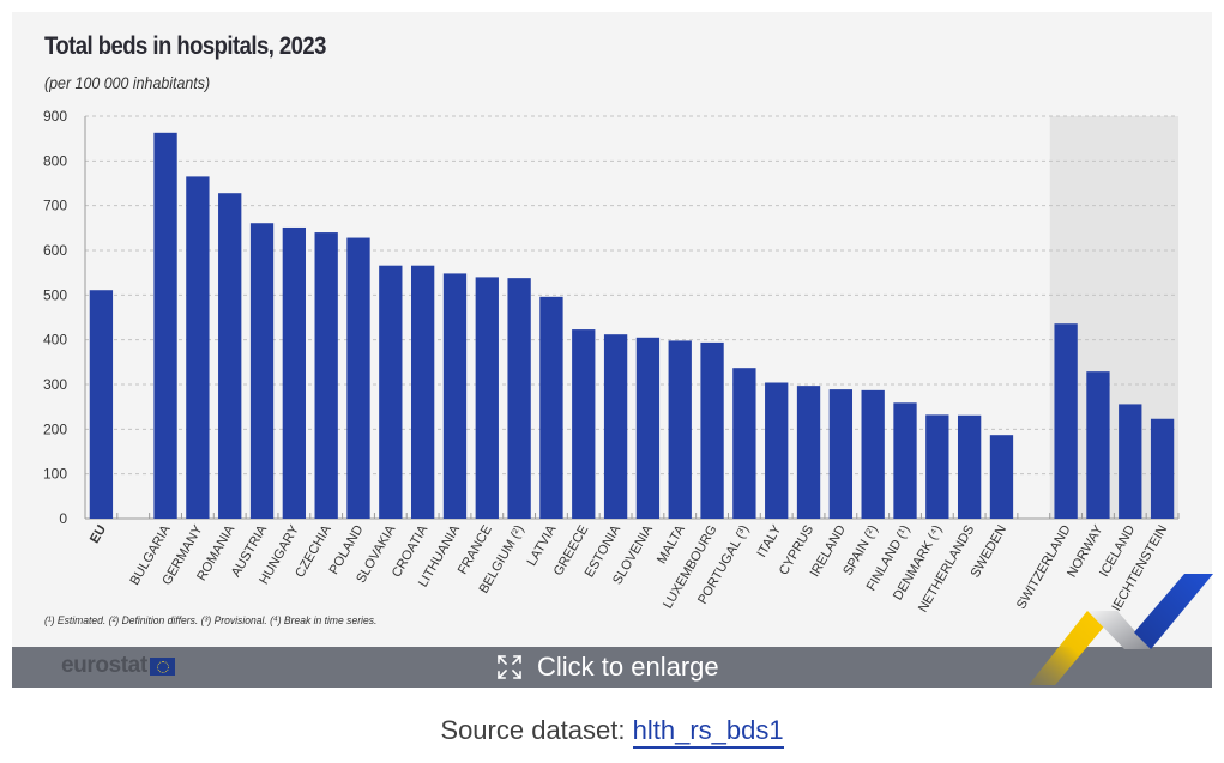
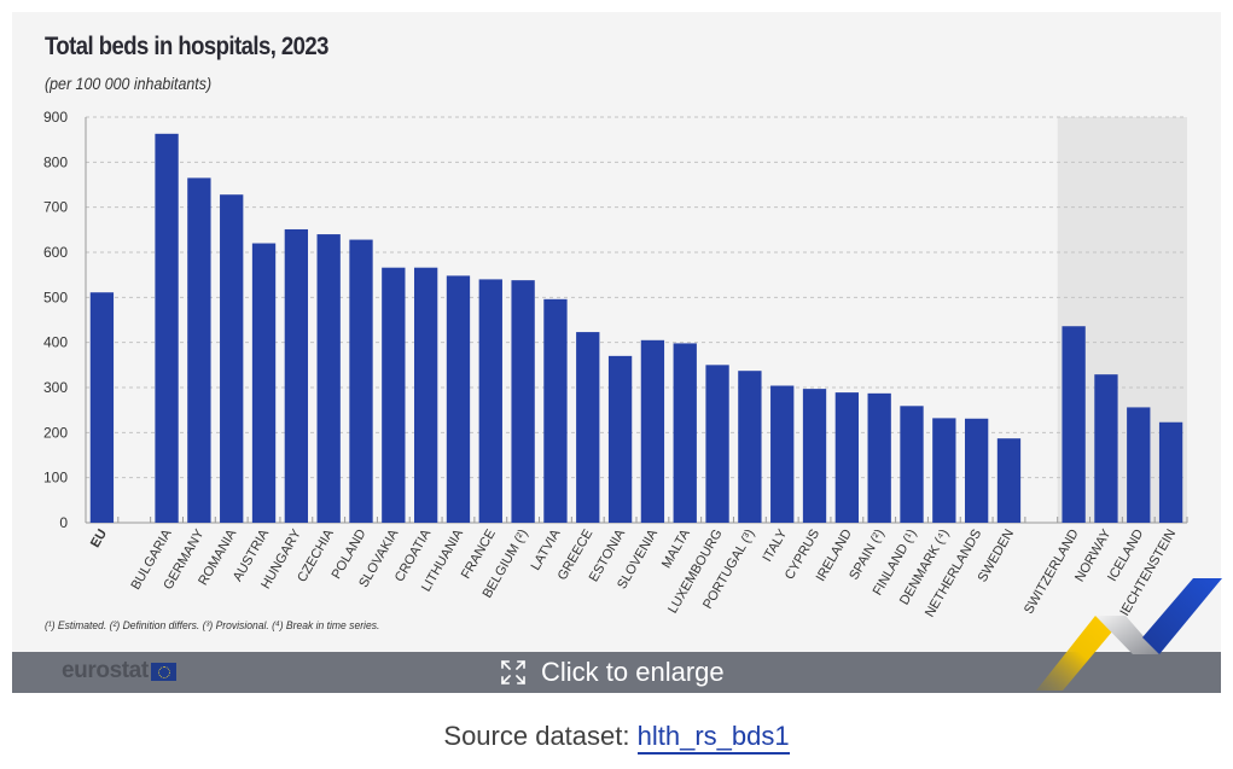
AUSTRIA: 660 -> 620
ESTONIA: 410 -> 370
LUXEMBOURG: 390 -> 350
